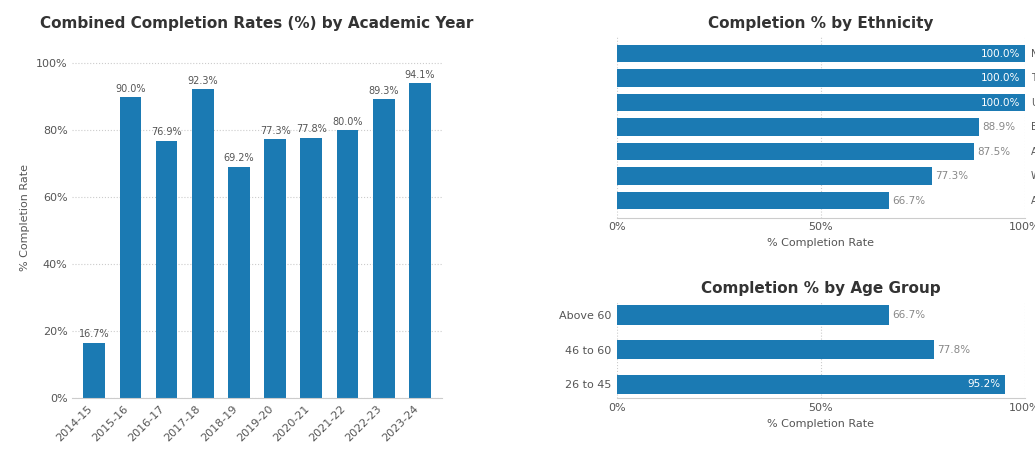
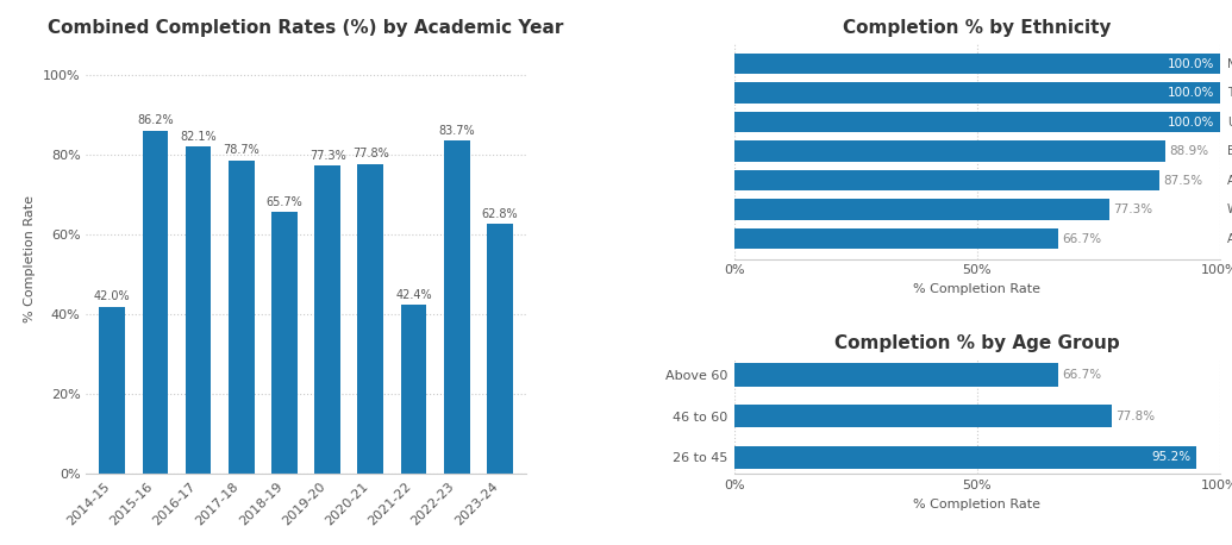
Combined Completion Rates (%) by Academic Year/2014-15: 16.7% -> 42.0%
Combined Completion Rates (%) by Academic Year/2015-16: 90.0% -> 86.2%
Combined Completion Rates (%) by Academic Year/2016-17: 76.9% -> 82.1%
Combined Completion Rates (%) by Academic Year/2017-18: 92.3% -> 78.7%
Combined Completion Rates (%) by Academic Year/2018-19: 69.2% -> 65.7%
Combined Completion Rates (%) by Academic Year/2021-22: 80.0% -> 42.4%
Combined Completion Rates (%) by Academic Year/2022-23: 89.3% -> 83.7%
Combined Completion Rates (%) by Academic Year/2023-24: 94.1% -> 62.8%
